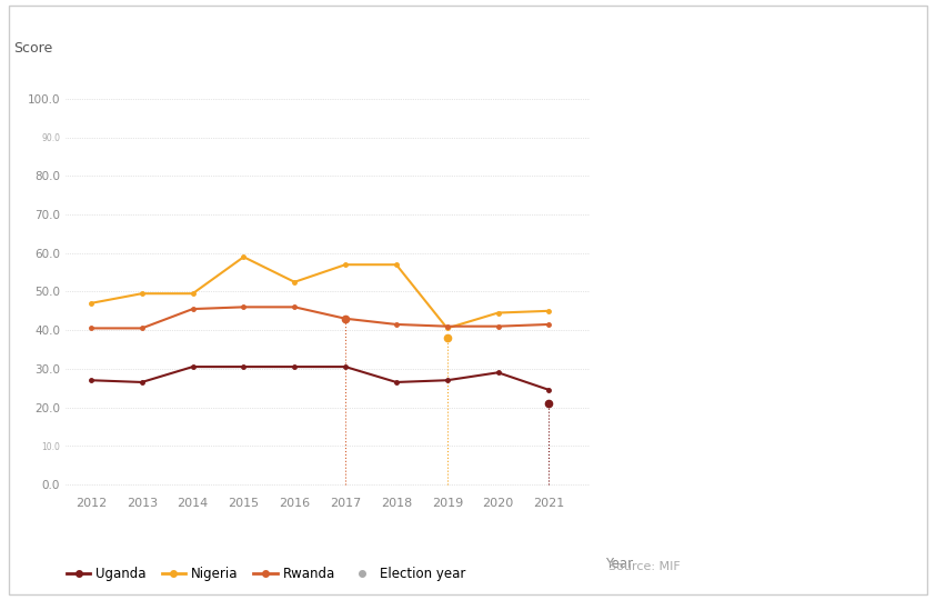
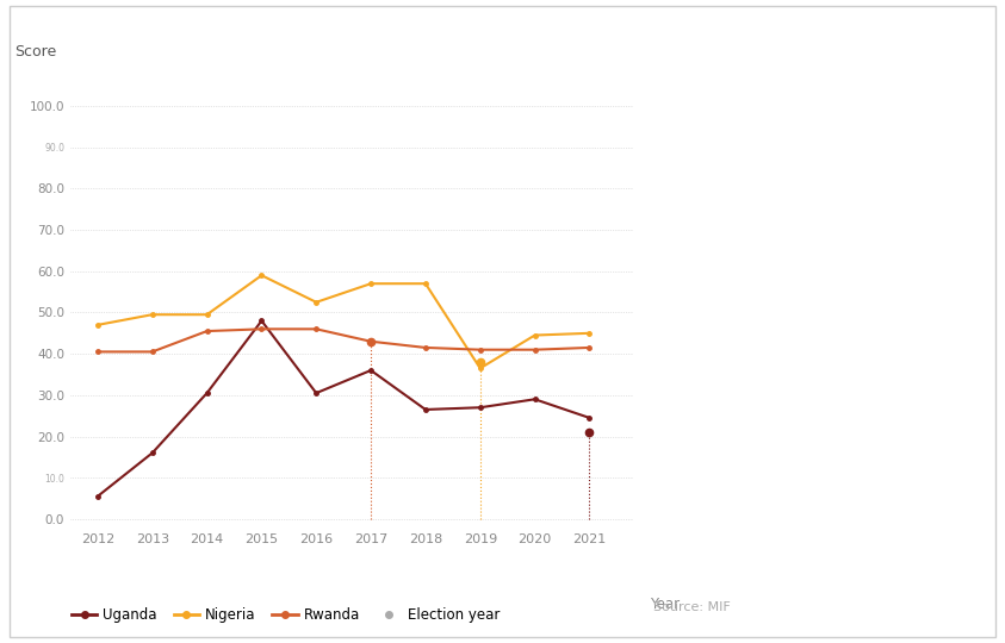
Uganda/2012: 27.0 -> 5.5
Uganda/2013: 26.5 -> 16.0
Uganda/2015: 30.5 -> 48.0
Uganda/2017: 30.5 -> 36.0
Nigeria/2019: 40.5 -> 36.5
